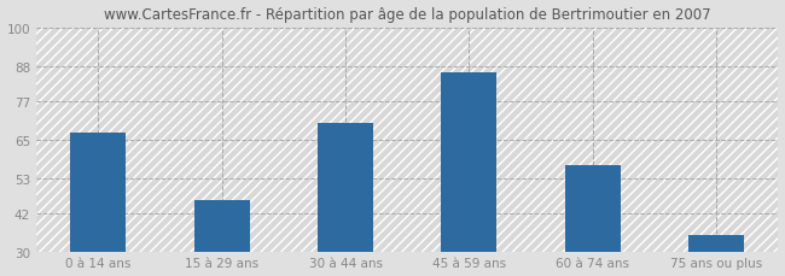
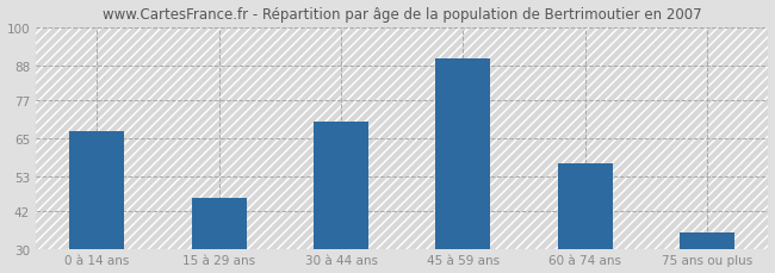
45 à 59 ans: 86 -> 90
